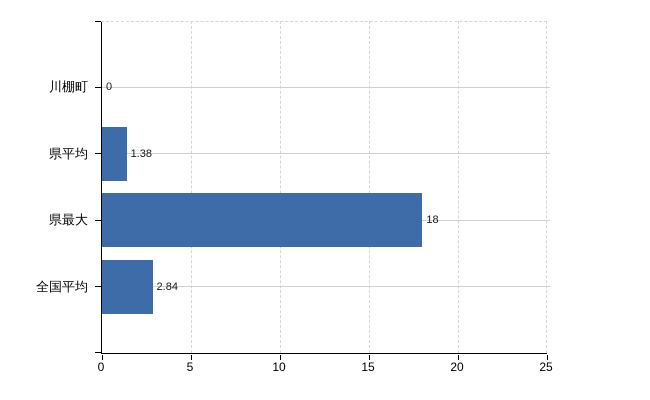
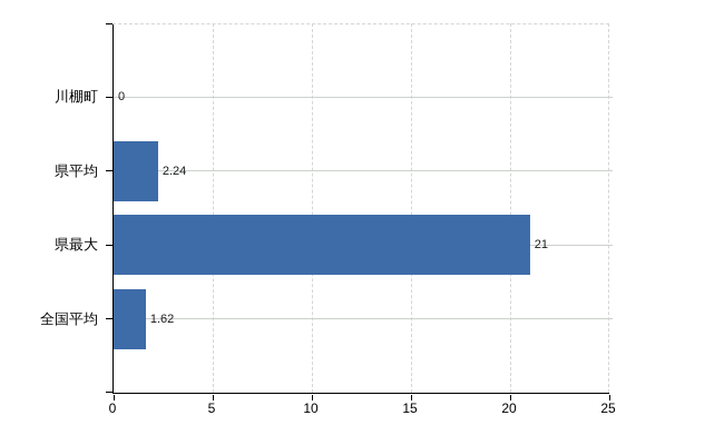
県平均: 1.38 -> 2.24
県最大: 18 -> 21
全国平均: 2.84 -> 1.62
